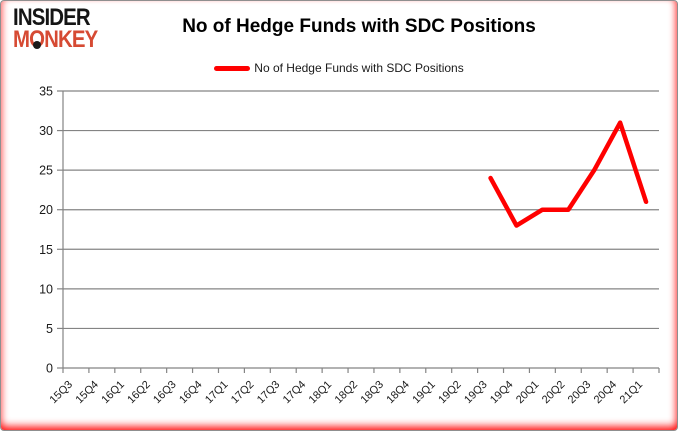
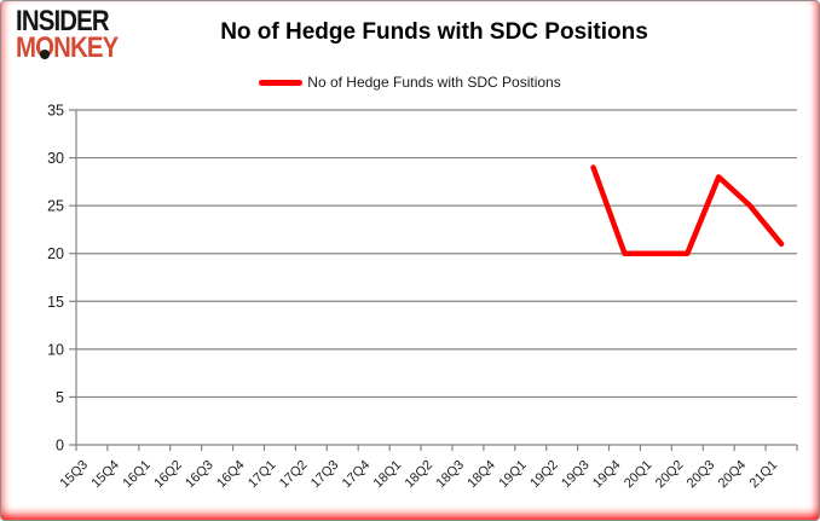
19Q3: 24 -> 29
19Q4: 18 -> 20
20Q3: 25 -> 28
20Q4: 31 -> 25
